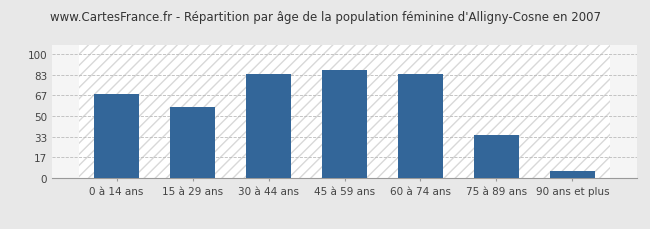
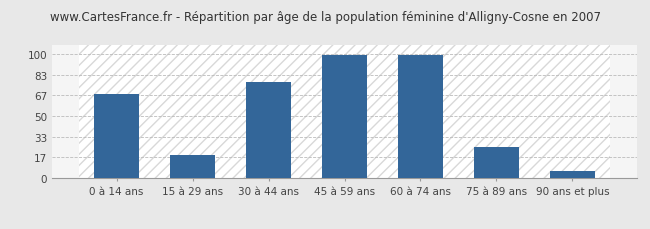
15 à 29 ans: 57 -> 19
30 à 44 ans: 84 -> 77
45 à 59 ans: 87 -> 99
60 à 74 ans: 84 -> 99
75 à 89 ans: 35 -> 25
